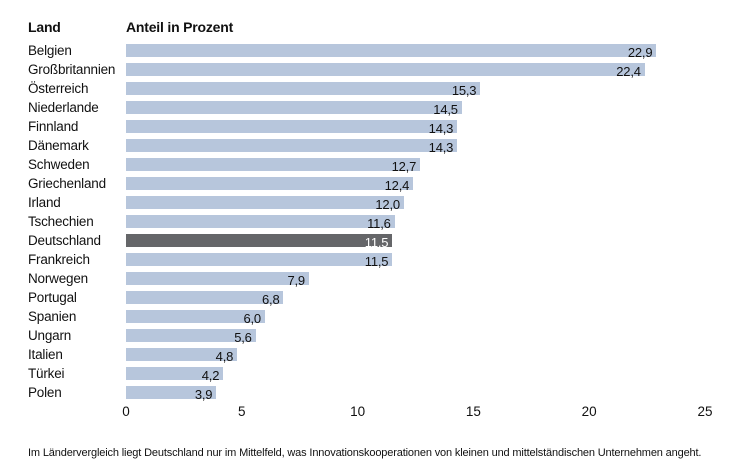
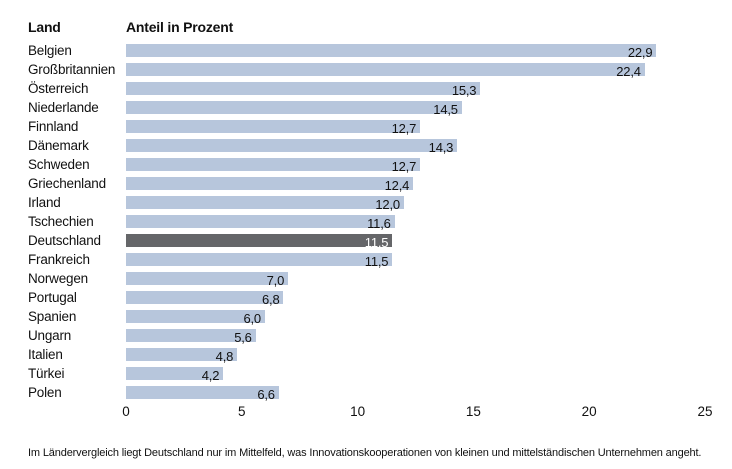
Finnland: 14,3 -> 12,7
Norwegen: 7,9 -> 7,0
Polen: 3,9 -> 6,6
